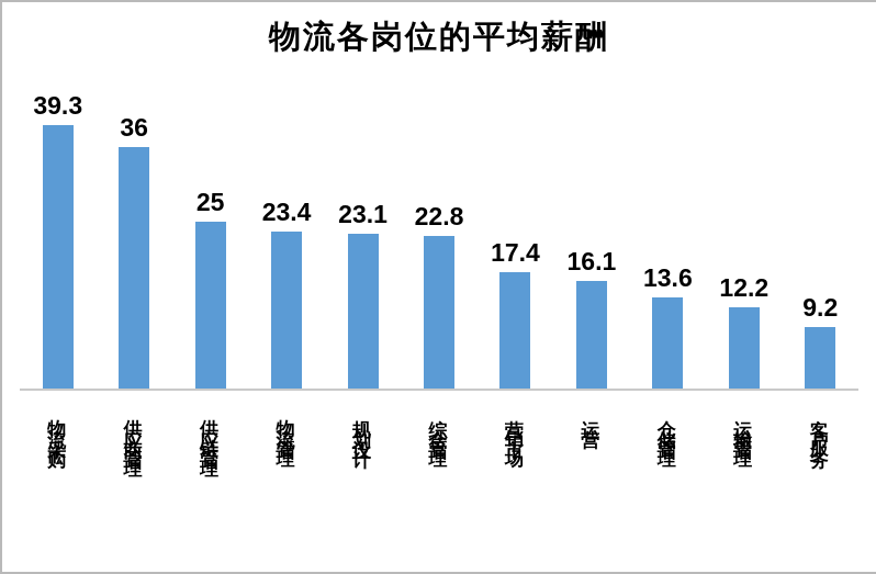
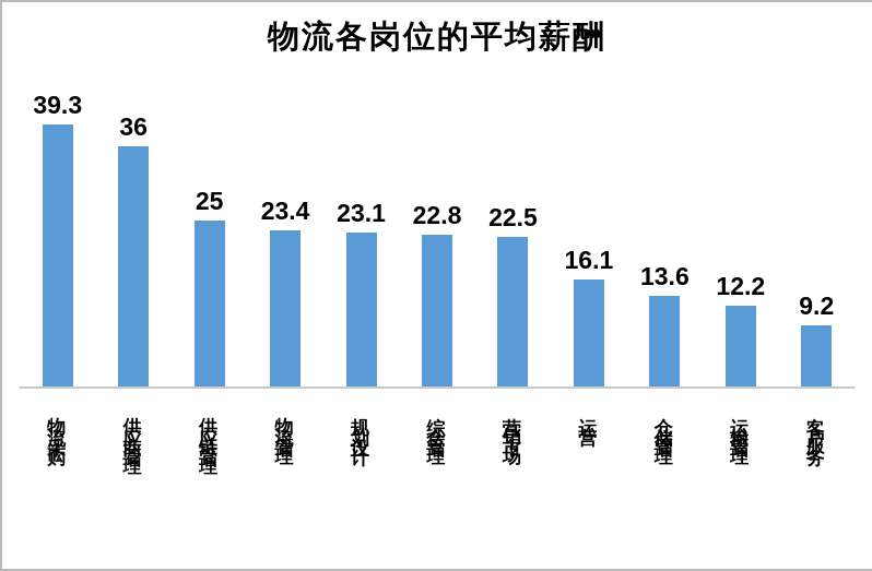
营销市场: 17.4 -> 22.5
